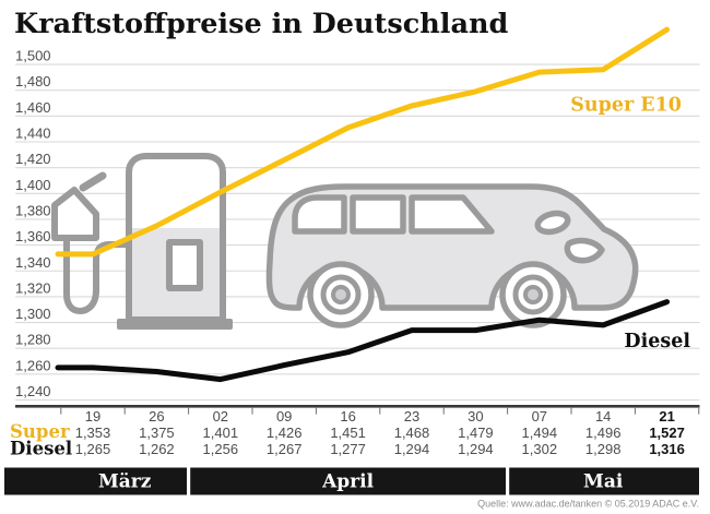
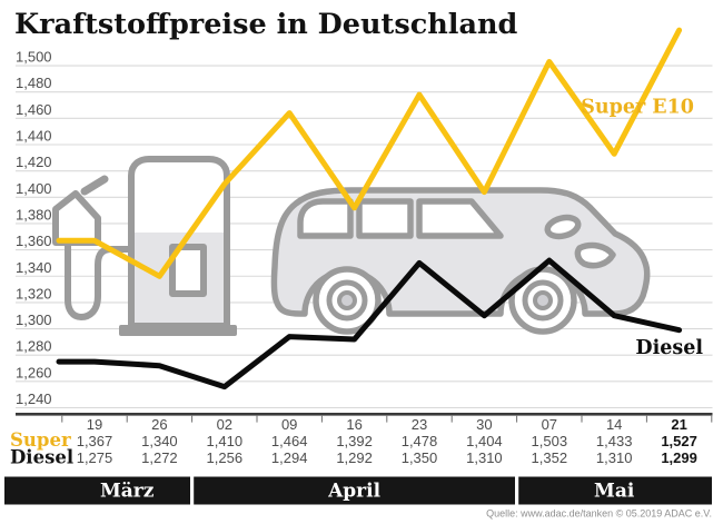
Super/19: 1,353 -> 1,367
Diesel/19: 1,265 -> 1,275
Super/26: 1,375 -> 1,340
Diesel/26: 1,262 -> 1,272
Super/02: 1,401 -> 1,410
Super/09: 1,426 -> 1,464
Diesel/09: 1,267 -> 1,294
Super/16: 1,451 -> 1,392
Diesel/16: 1,277 -> 1,292
Super/23: 1,468 -> 1,478
Diesel/23: 1,294 -> 1,350
Super/30: 1,479 -> 1,404
Diesel/30: 1,294 -> 1,310
Super/07: 1,494 -> 1,503
Diesel/07: 1,302 -> 1,352
Super/14: 1,496 -> 1,433
Diesel/14: 1,298 -> 1,310
Diesel/21: 1,316 -> 1,299
